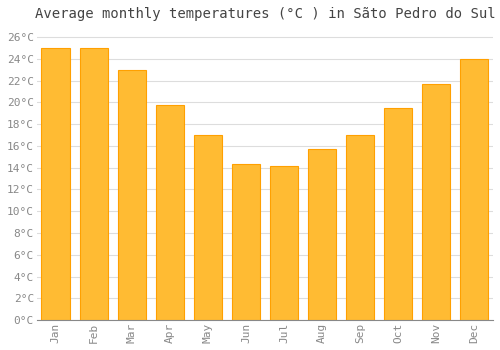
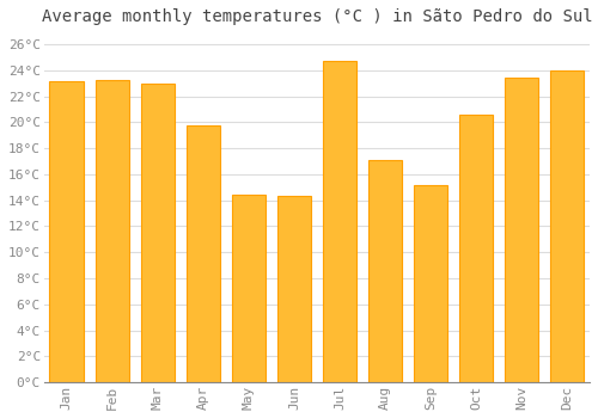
Jan: 25.0°C -> 23.2°C
Feb: 25.0°C -> 23.3°C
May: 17.0°C -> 14.4°C
Jul: 14.2°C -> 24.7°C
Aug: 15.7°C -> 17.1°C
Sep: 17.0°C -> 15.2°C
Oct: 19.5°C -> 20.6°C
Nov: 21.7°C -> 23.4°C
